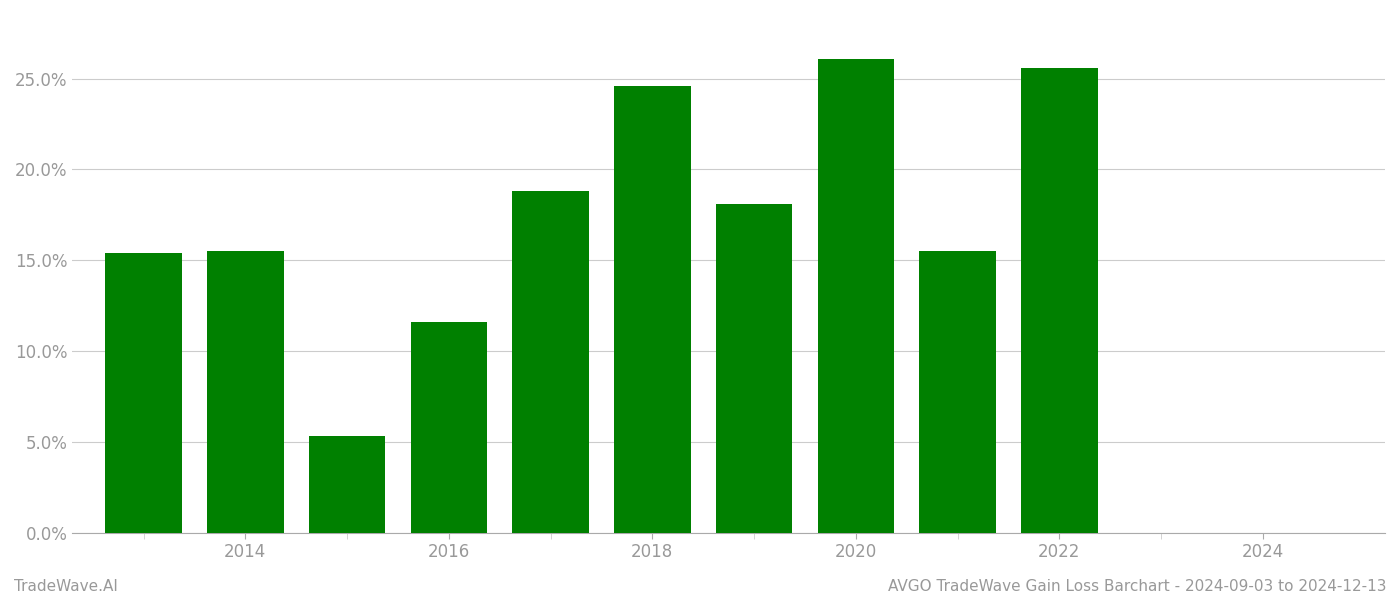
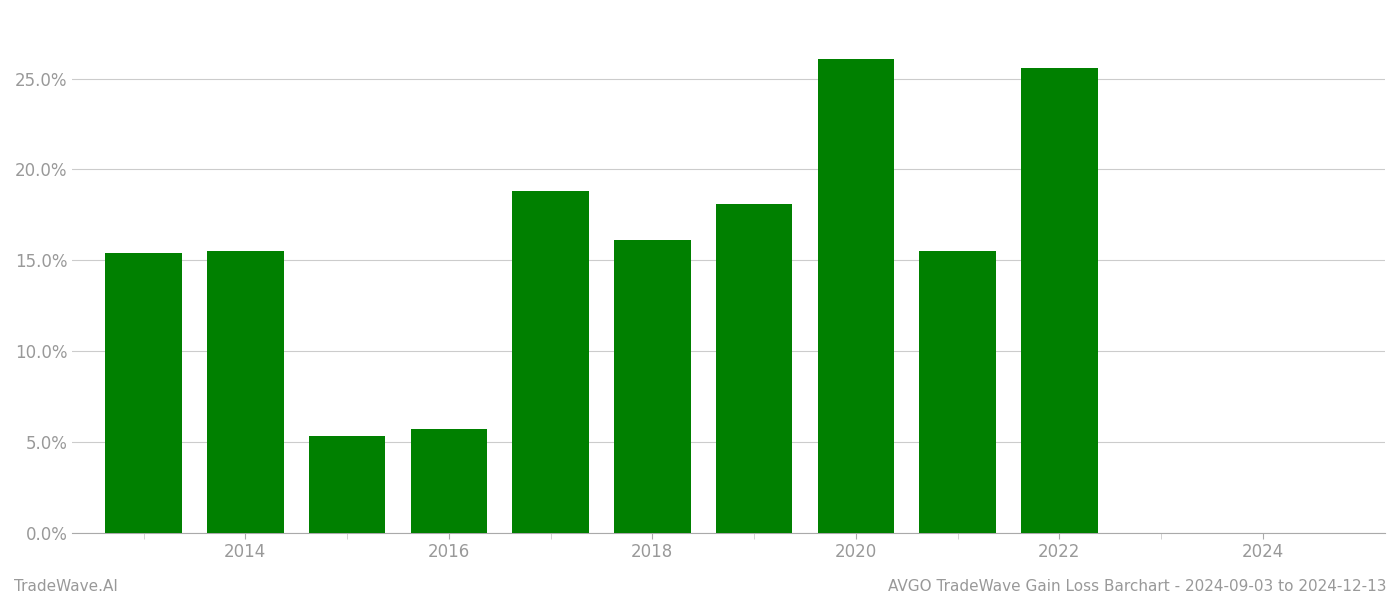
2016: 11.6% -> 5.7%
2018: 24.6% -> 16.1%
